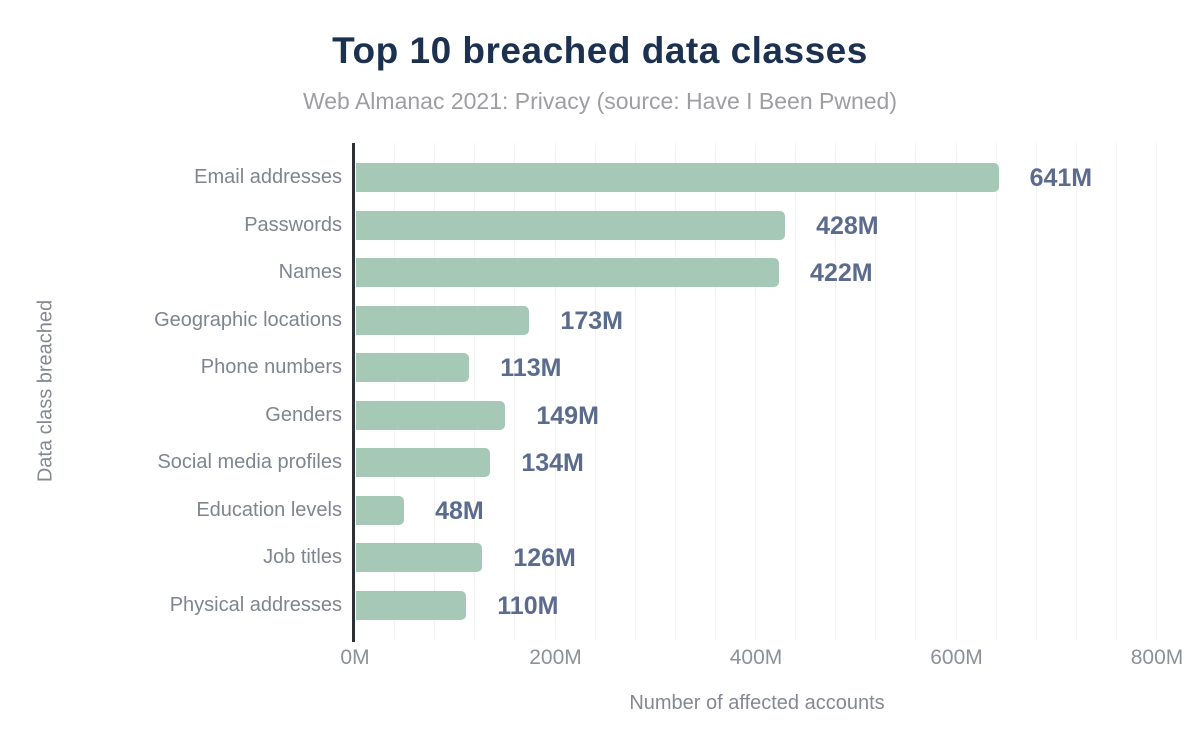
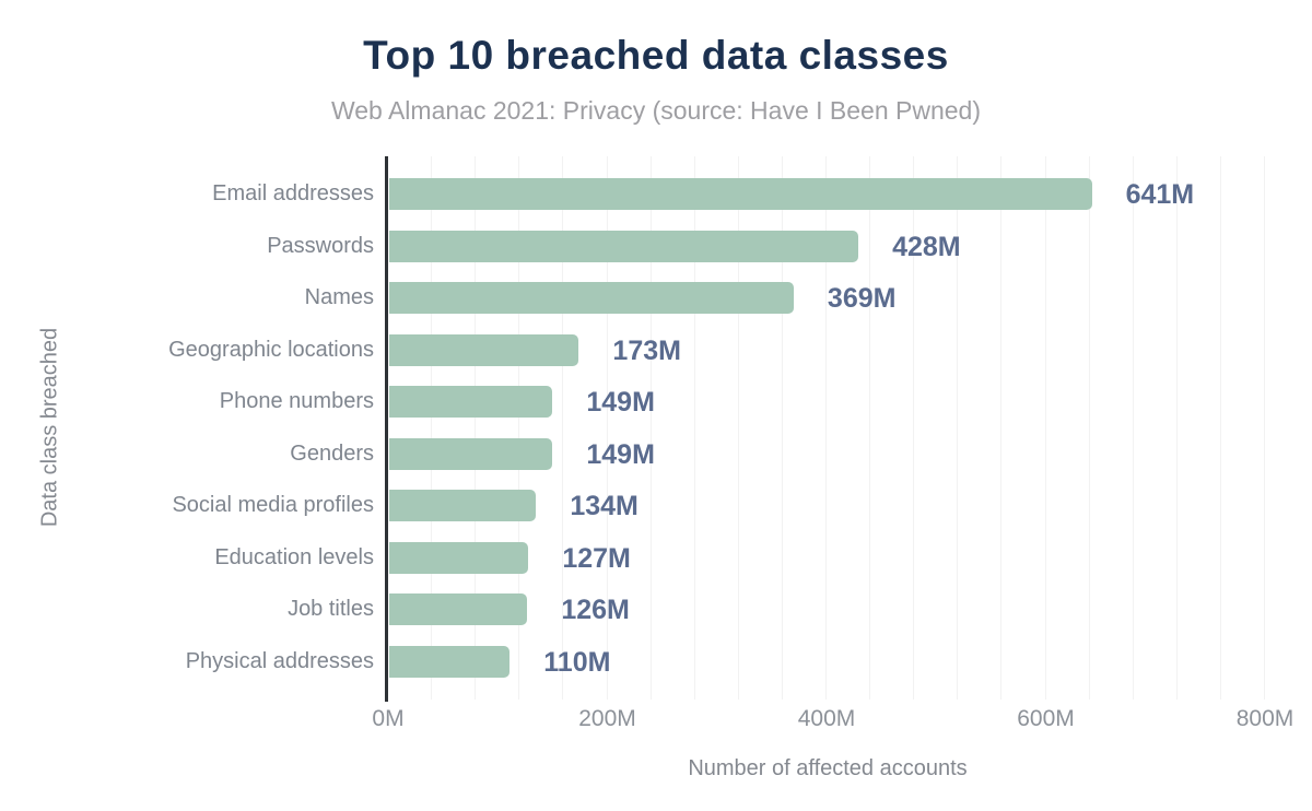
Names: 422M -> 369M
Phone numbers: 113M -> 149M
Education levels: 48M -> 127M
